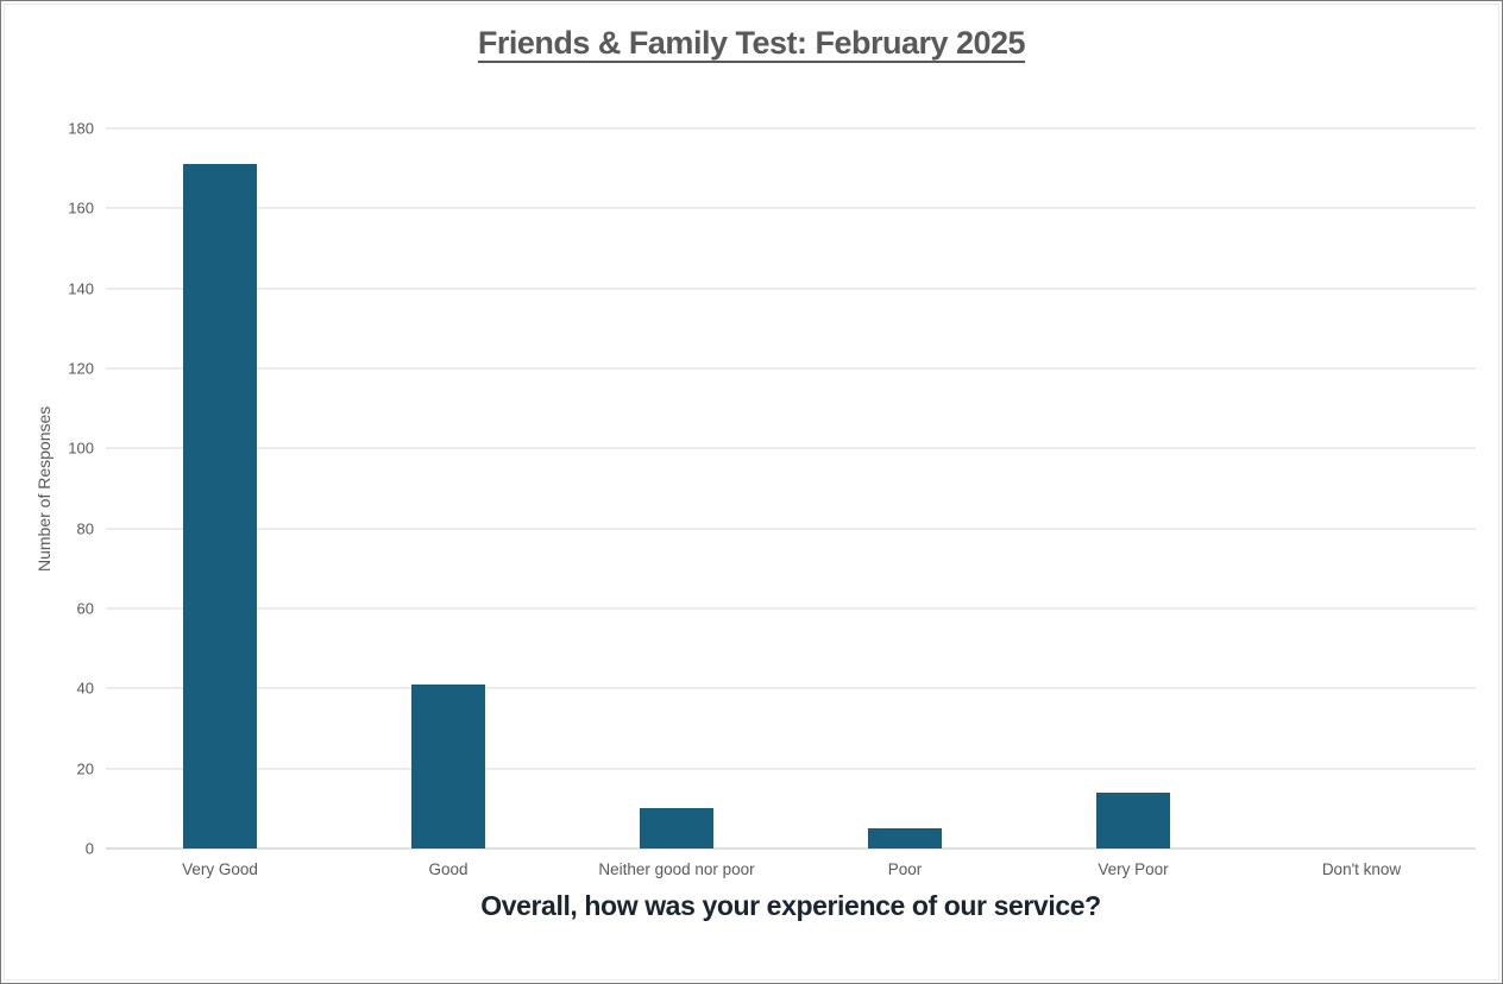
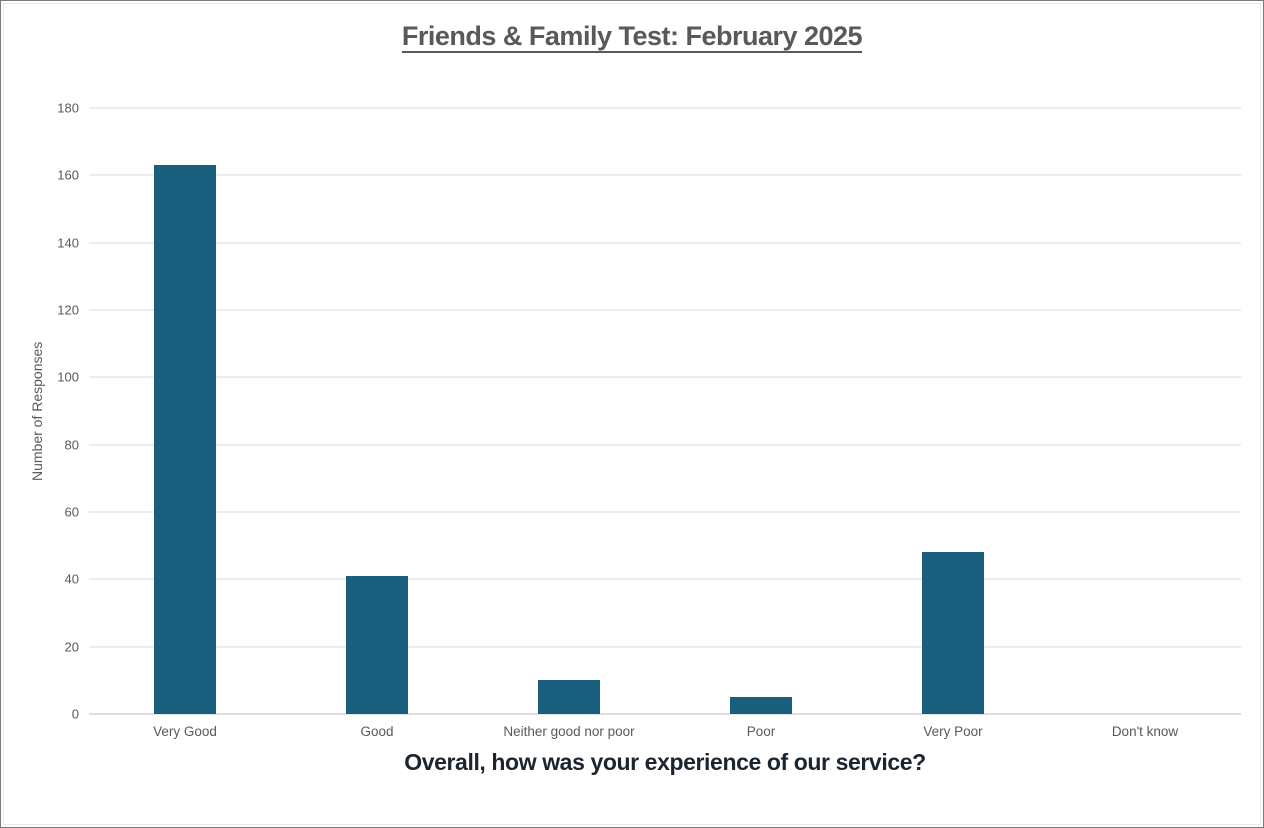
Very Good: 171 -> 163
Very Poor: 14 -> 48
